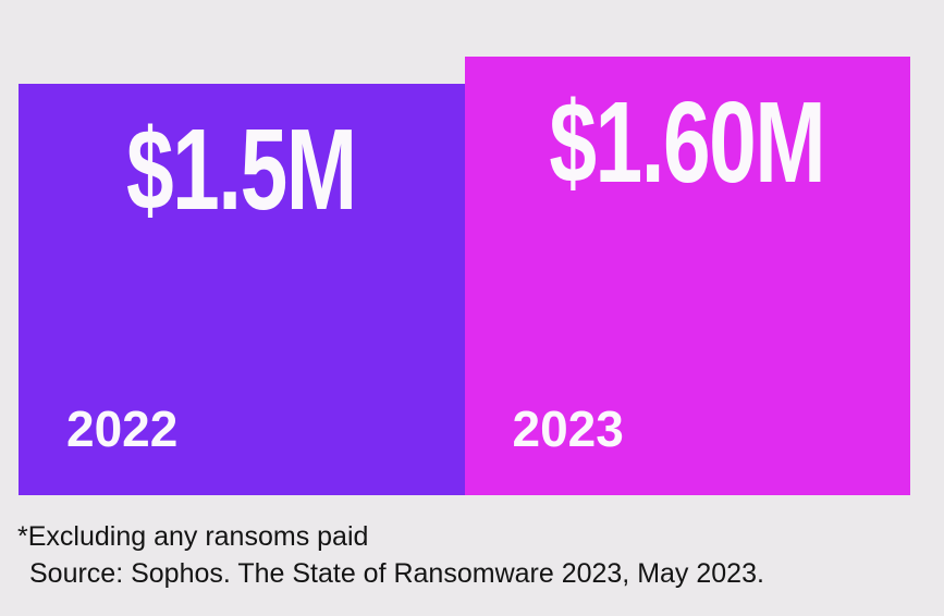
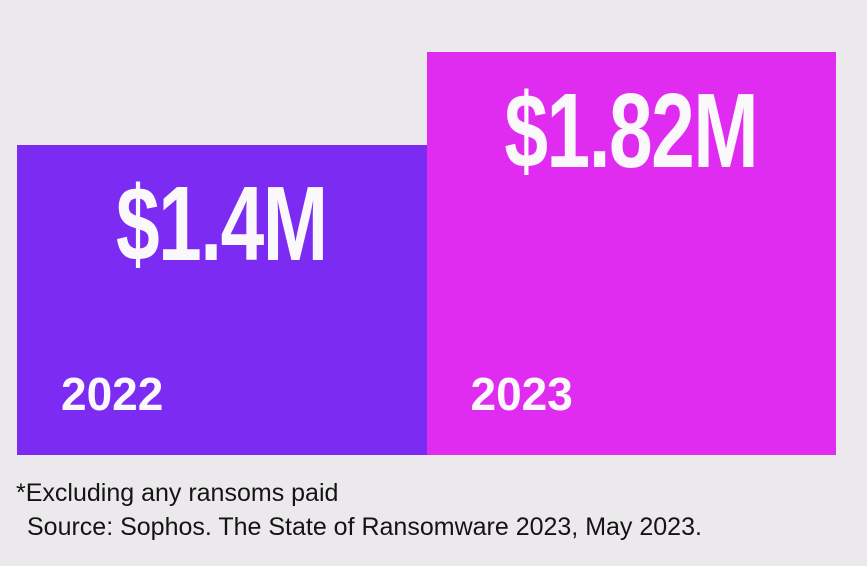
2022: $1.5M -> $1.4M
2023: $1.60M -> $1.82M
